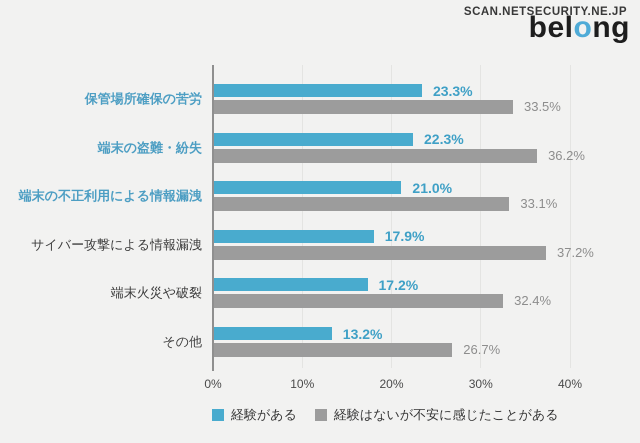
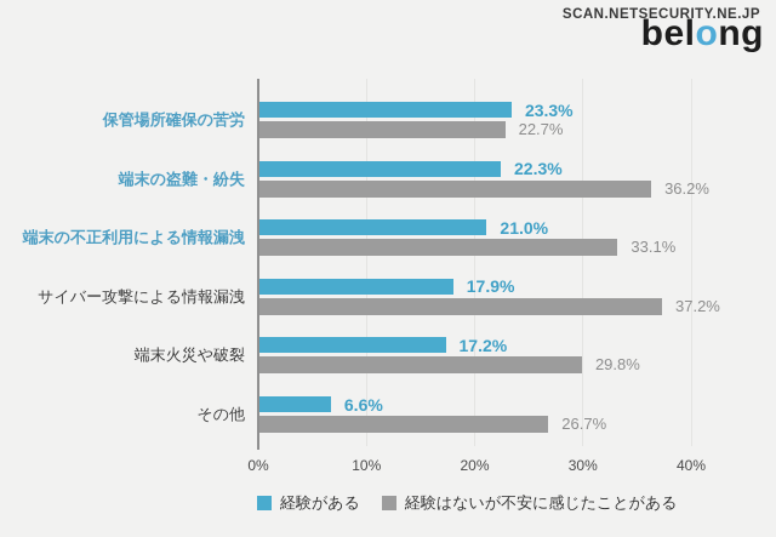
経験はないが不安に感じたことがある/保管場所確保の苦労: 33.5% -> 22.7%
経験はないが不安に感じたことがある/端末火災や破裂: 32.4% -> 29.8%
経験がある/その他: 13.2% -> 6.6%
